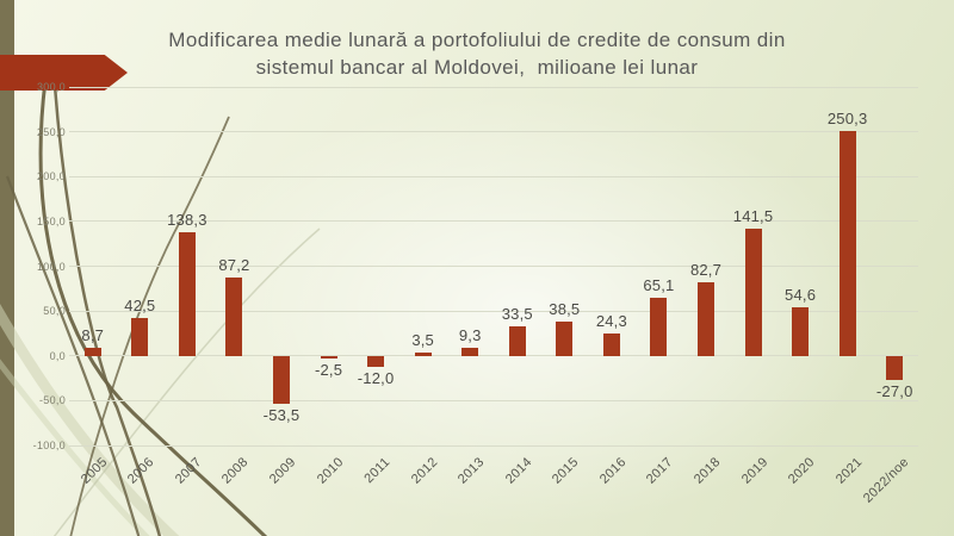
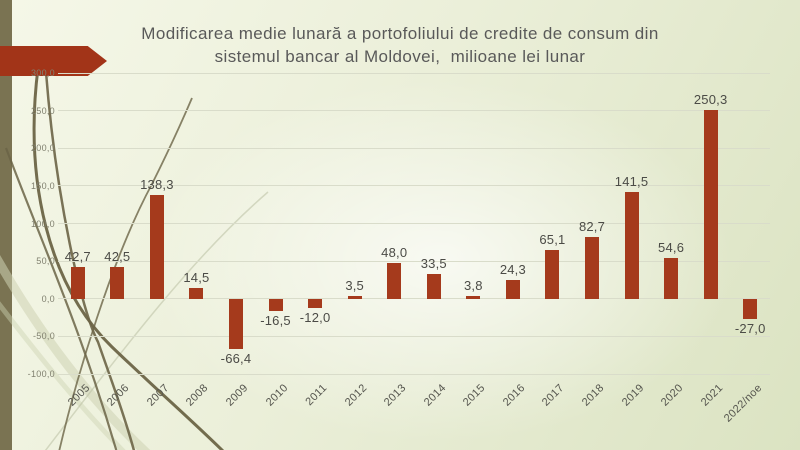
2005: 8,7 -> 42,7
2008: 87,2 -> 14,5
2009: -53,5 -> -66,4
2010: -2,5 -> -16,5
2013: 9,3 -> 48,0
2015: 38,5 -> 3,8
